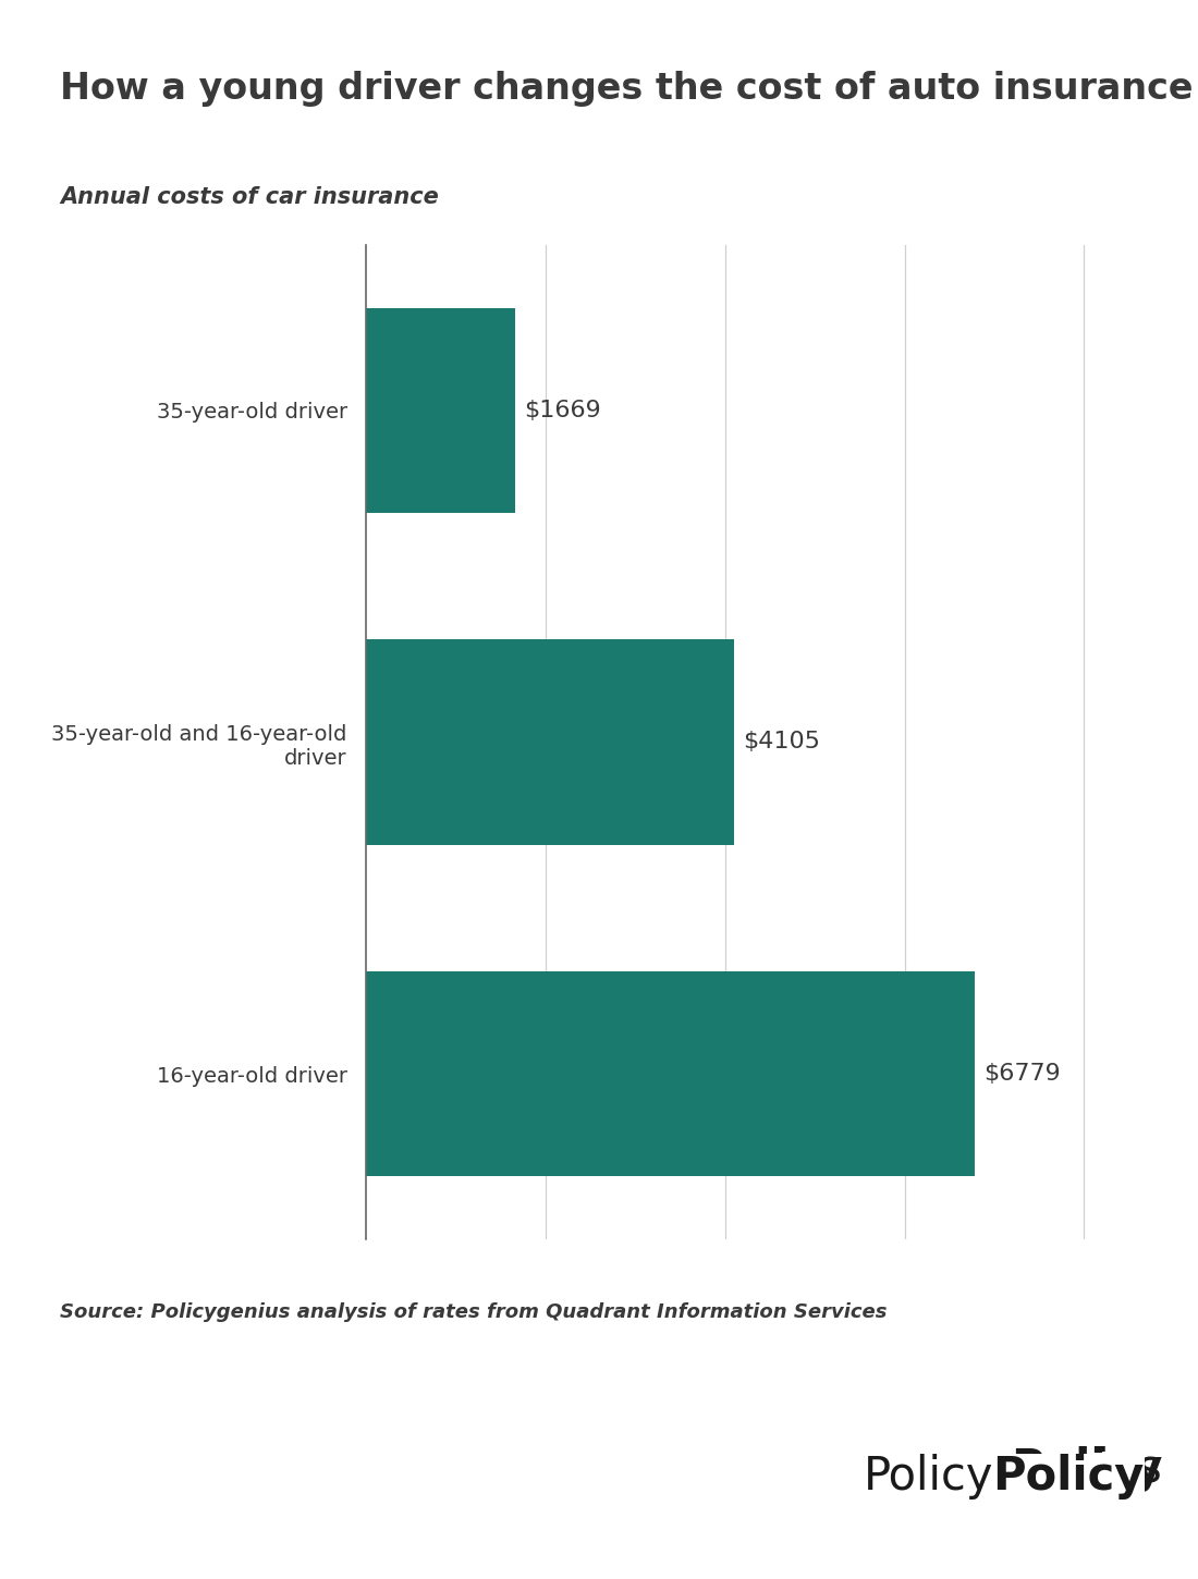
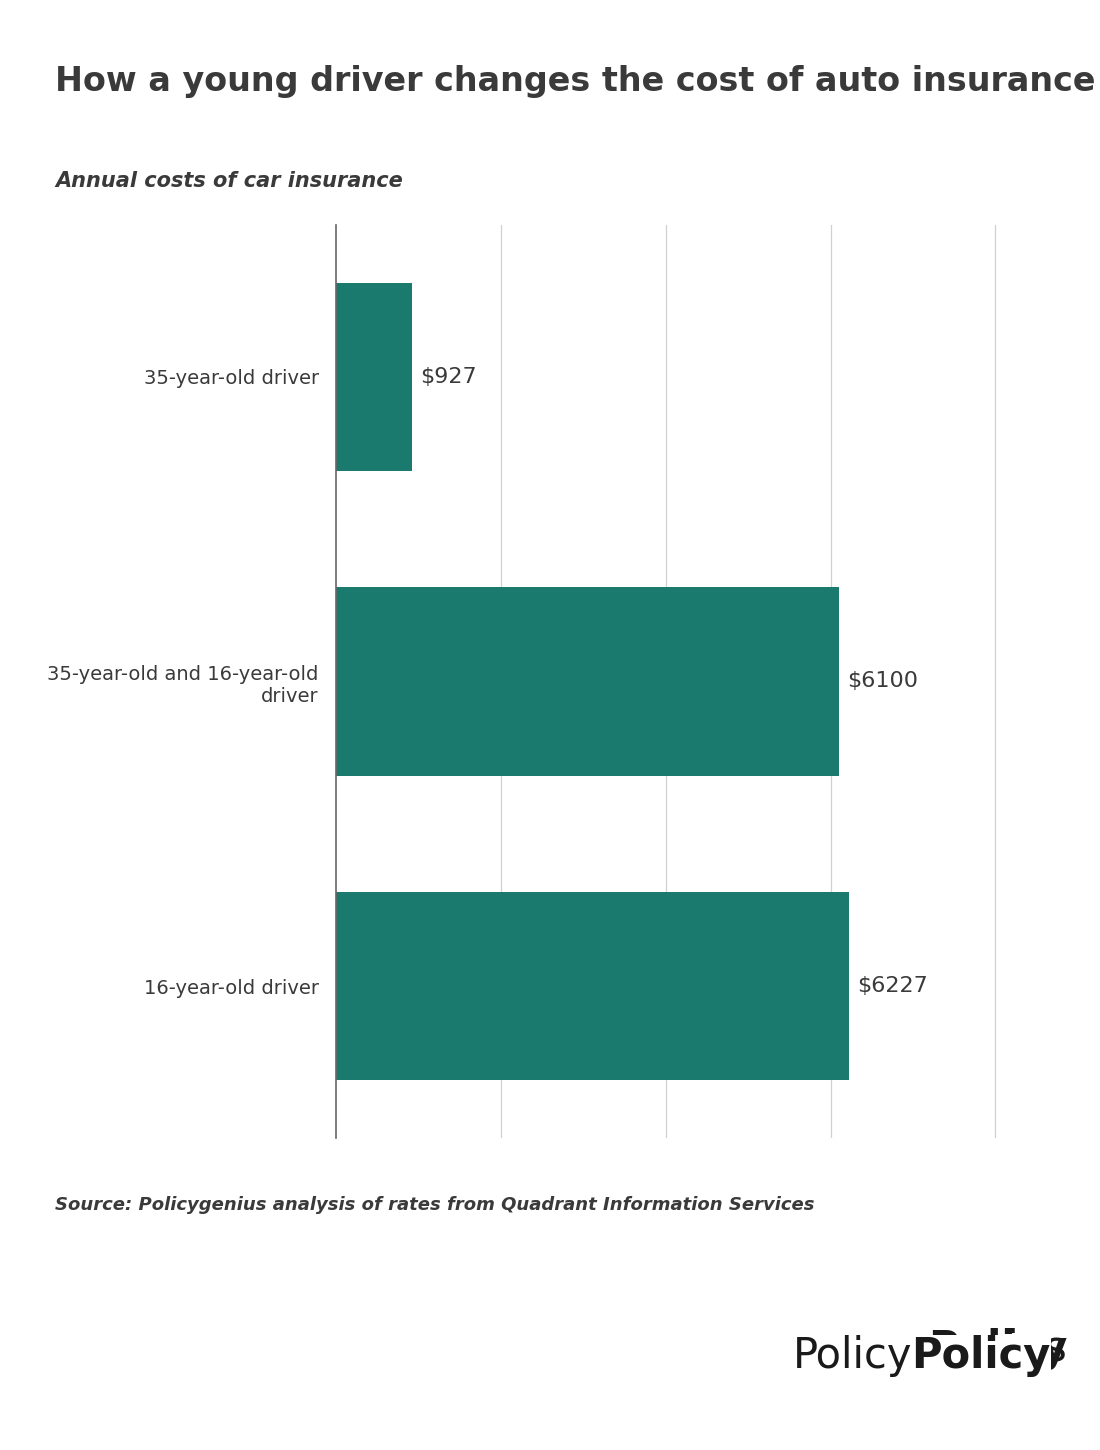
35-year-old driver: $1669 -> $927
35-year-old and 16-year-old driver: $4105 -> $6100
16-year-old driver: $6779 -> $6227
